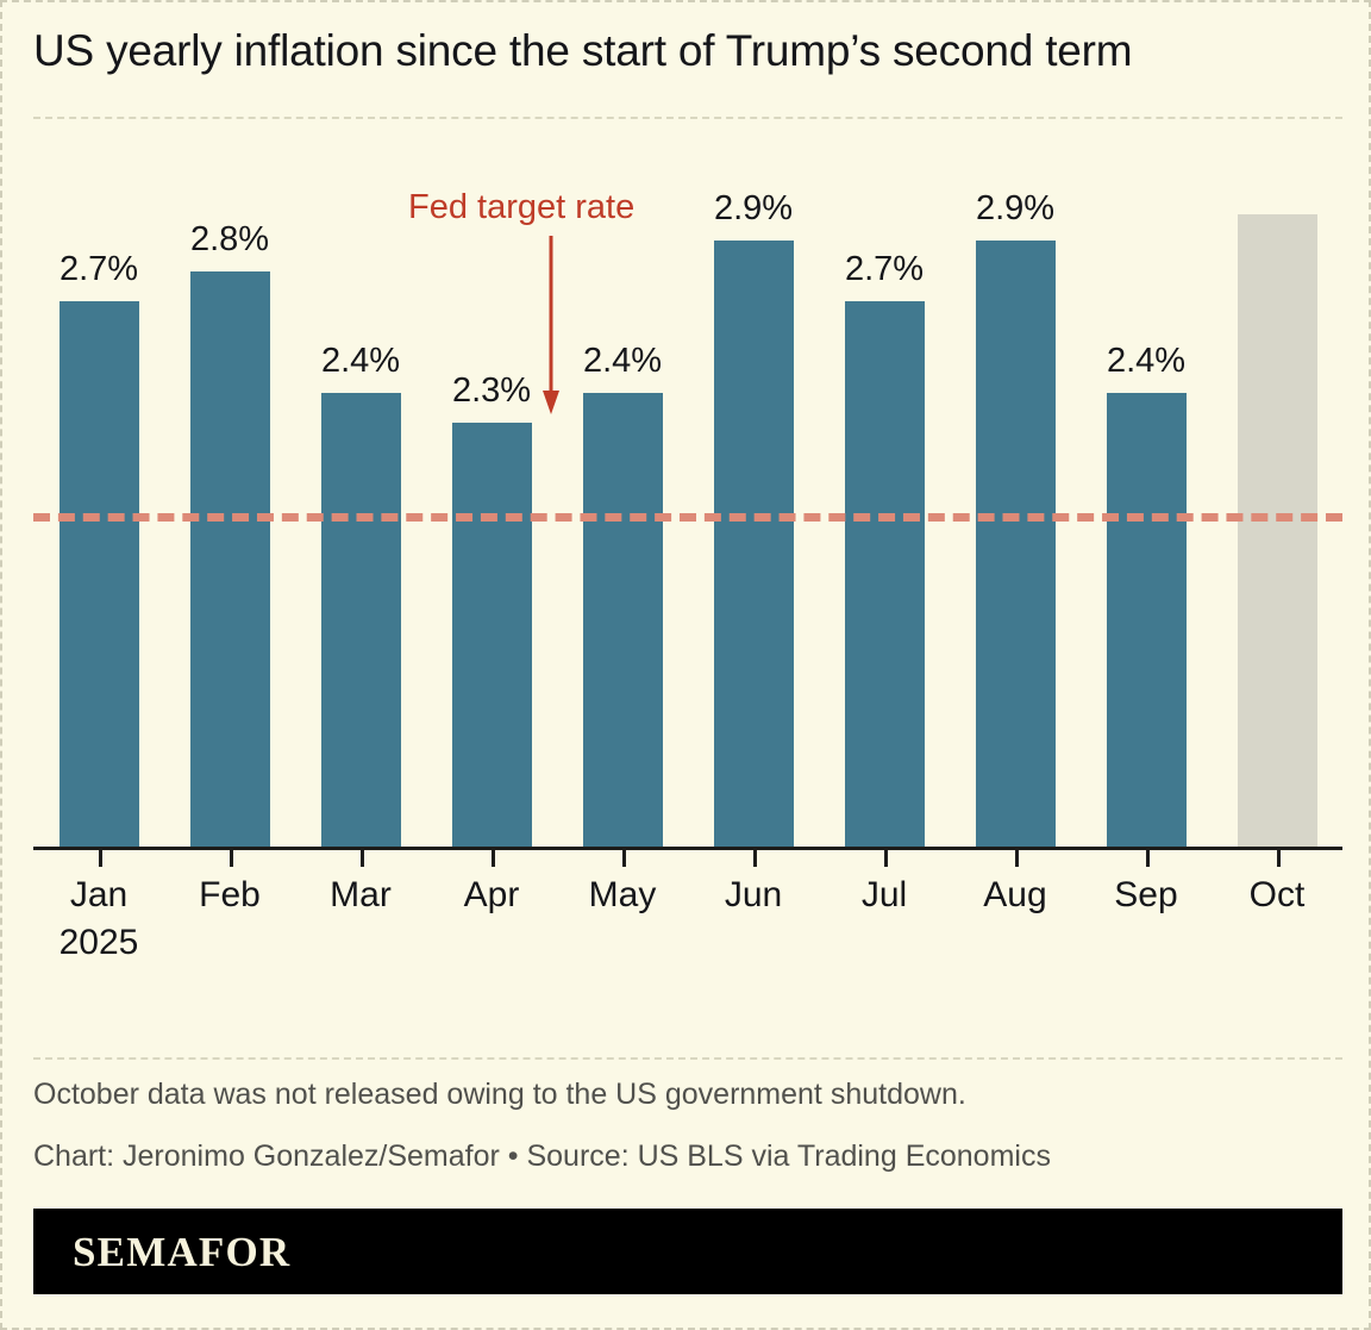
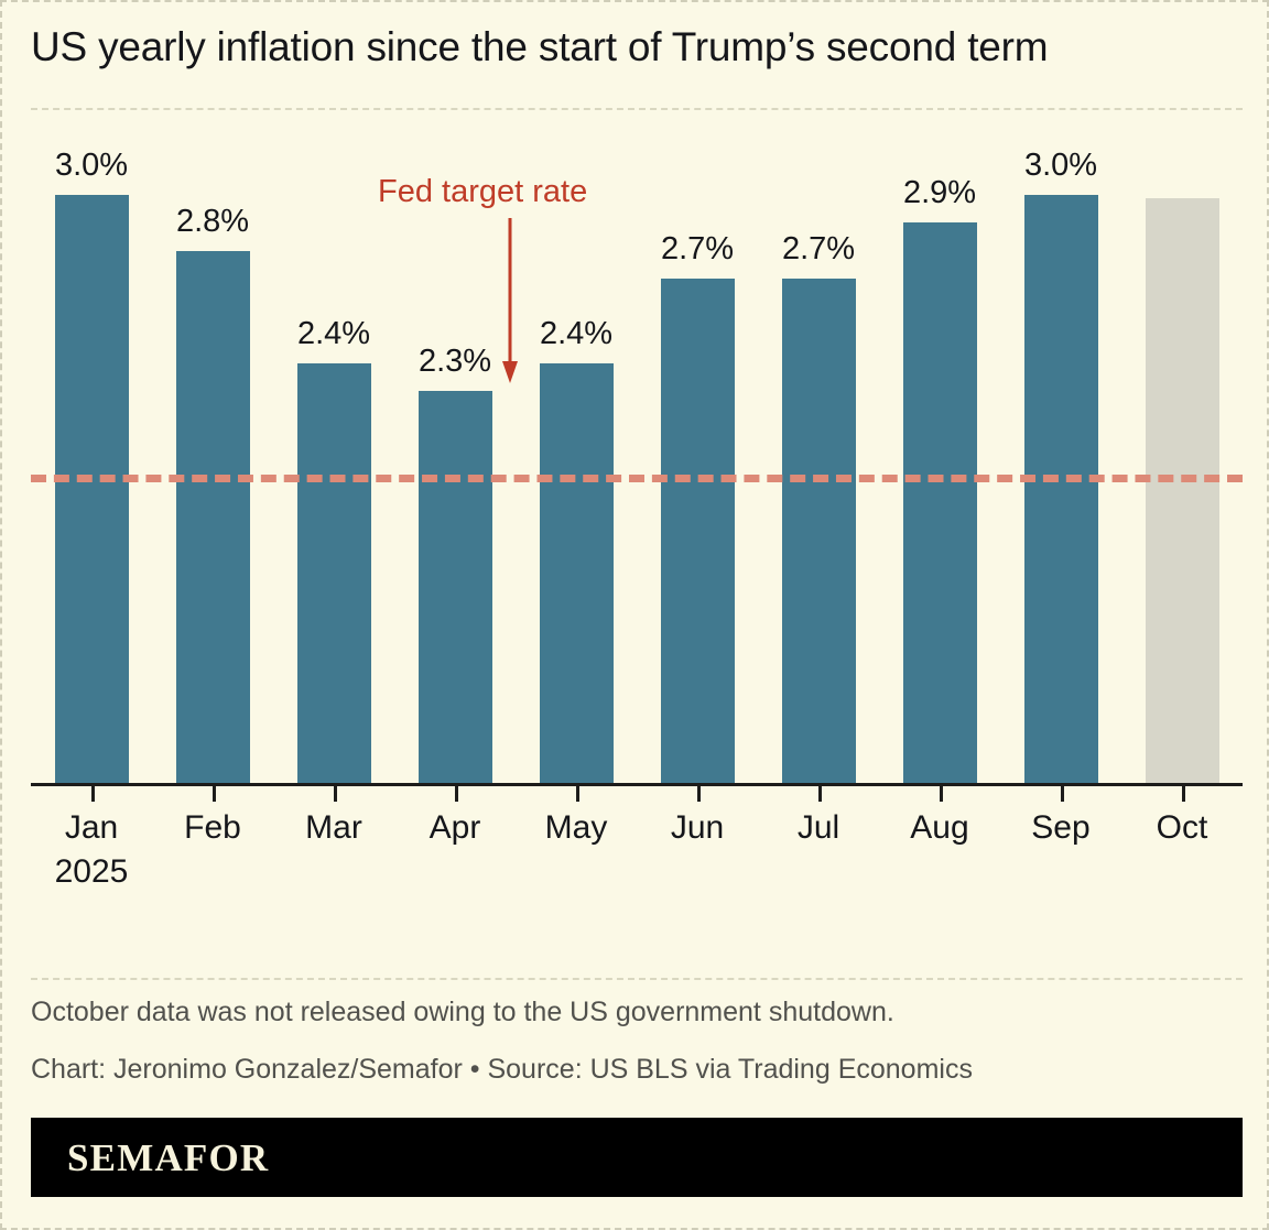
Jan: 2.7% -> 3.0%
Jun: 2.9% -> 2.7%
Sep: 2.4% -> 3.0%
